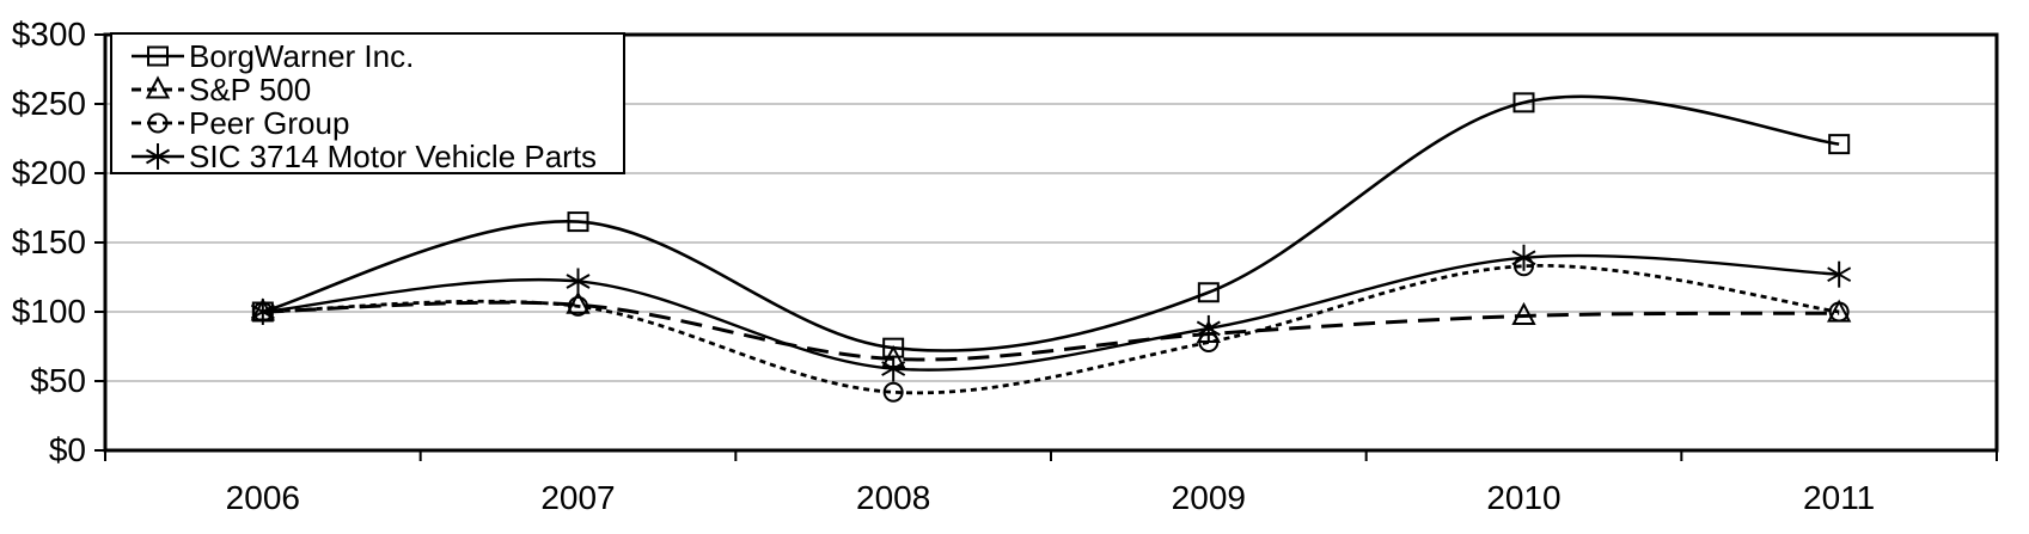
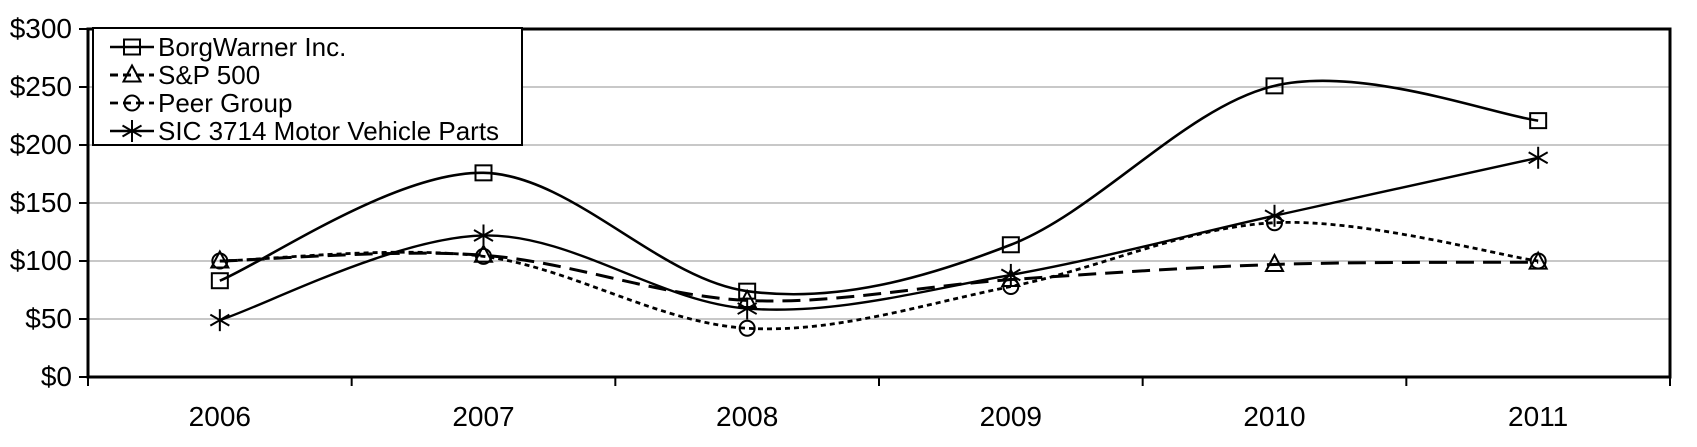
BorgWarner Inc./2006: $100 -> $83
SIC 3714 Motor Vehicle Parts/2006: $100 -> $49
BorgWarner Inc./2007: $165 -> $176
SIC 3714 Motor Vehicle Parts/2011: $127 -> $189
